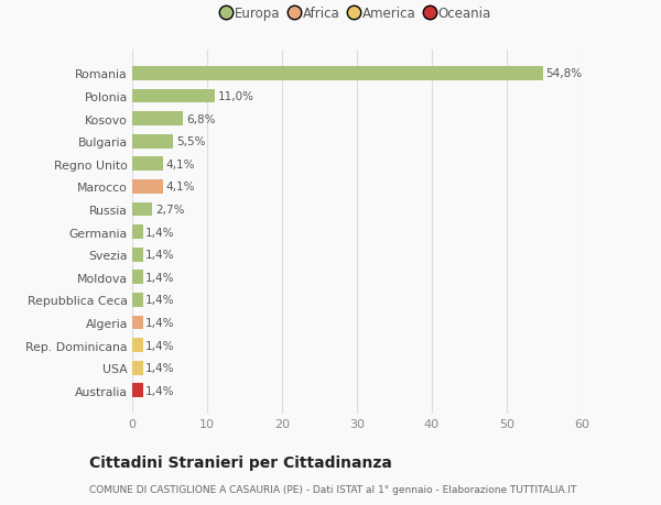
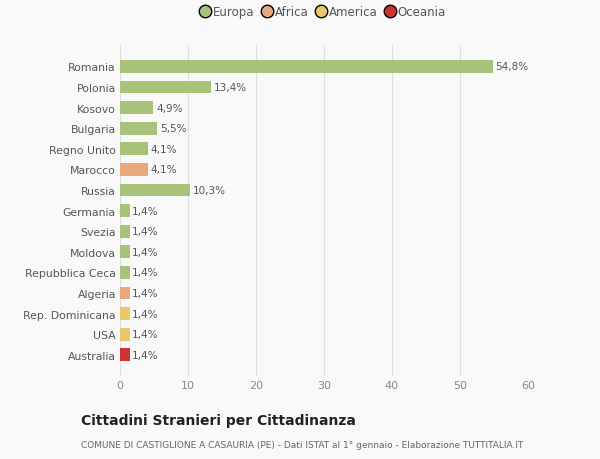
Polonia: 11,0% -> 13,4%
Kosovo: 6,8% -> 4,9%
Russia: 2,7% -> 10,3%
